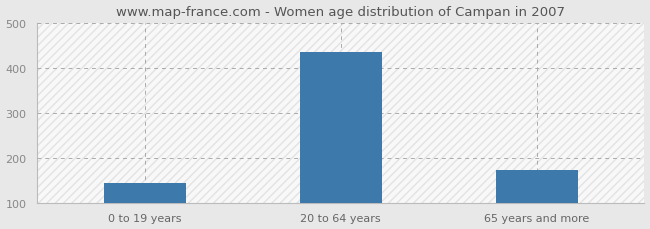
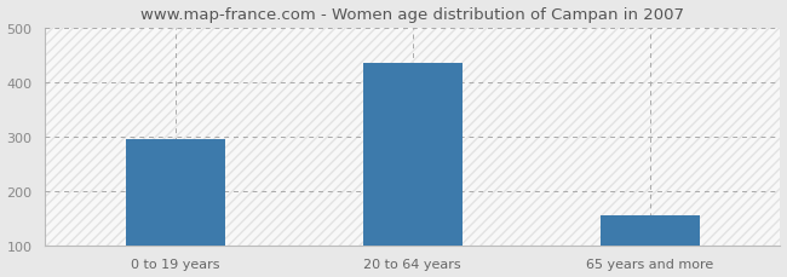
0 to 19 years: 144 -> 295
65 years and more: 173 -> 155
